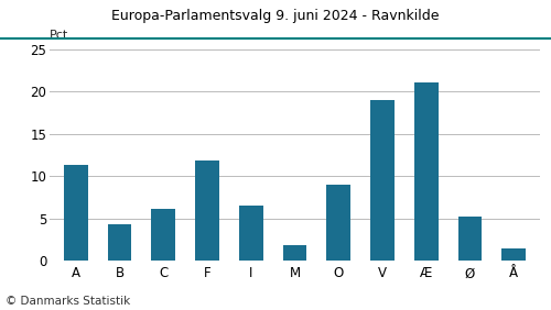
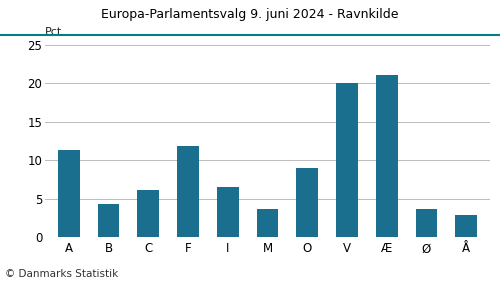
M: 1.8 -> 3.6
V: 19.0 -> 20.0
Ø: 5.2 -> 3.6
Å: 1.4 -> 2.8
